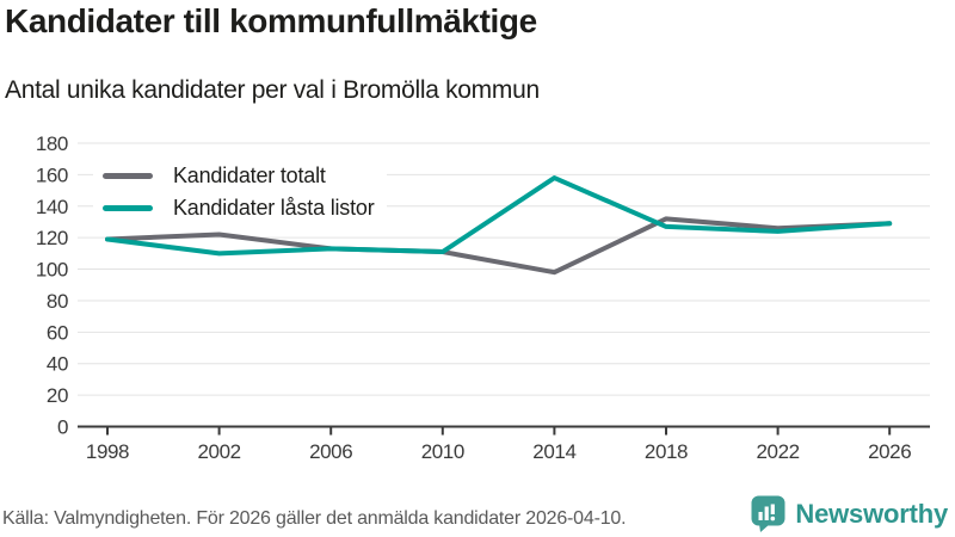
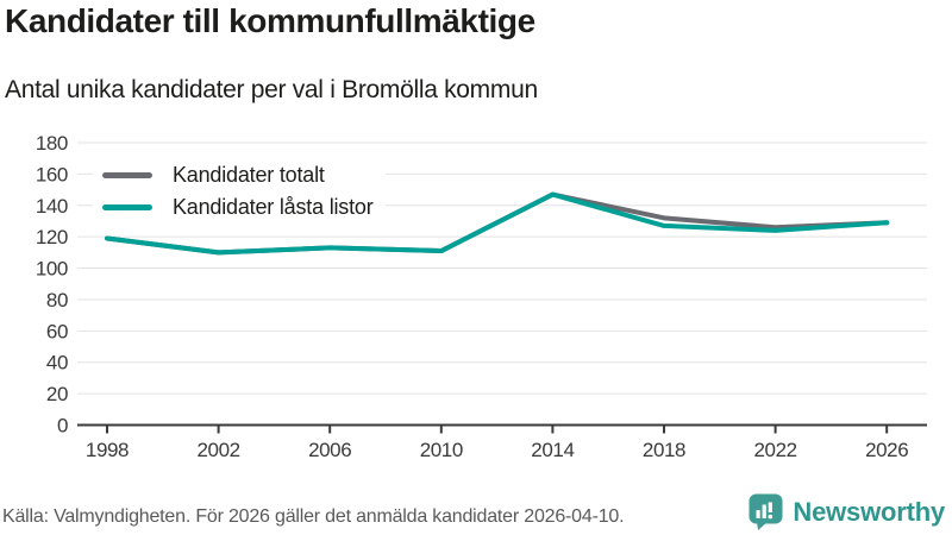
Kandidater totalt/2002: 122 -> 110
Kandidater totalt/2014: 98 -> 147
Kandidater låsta listor/2014: 158 -> 147
